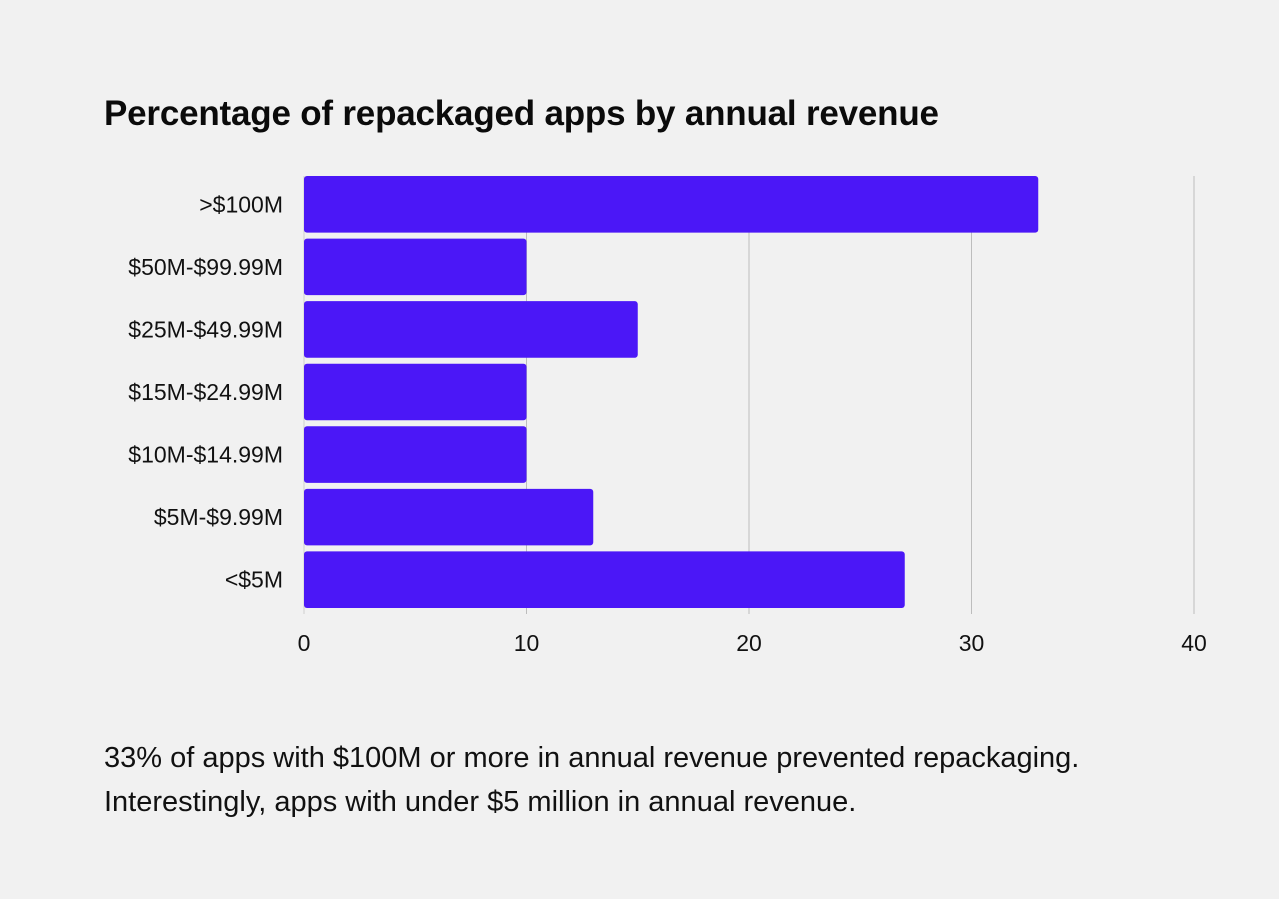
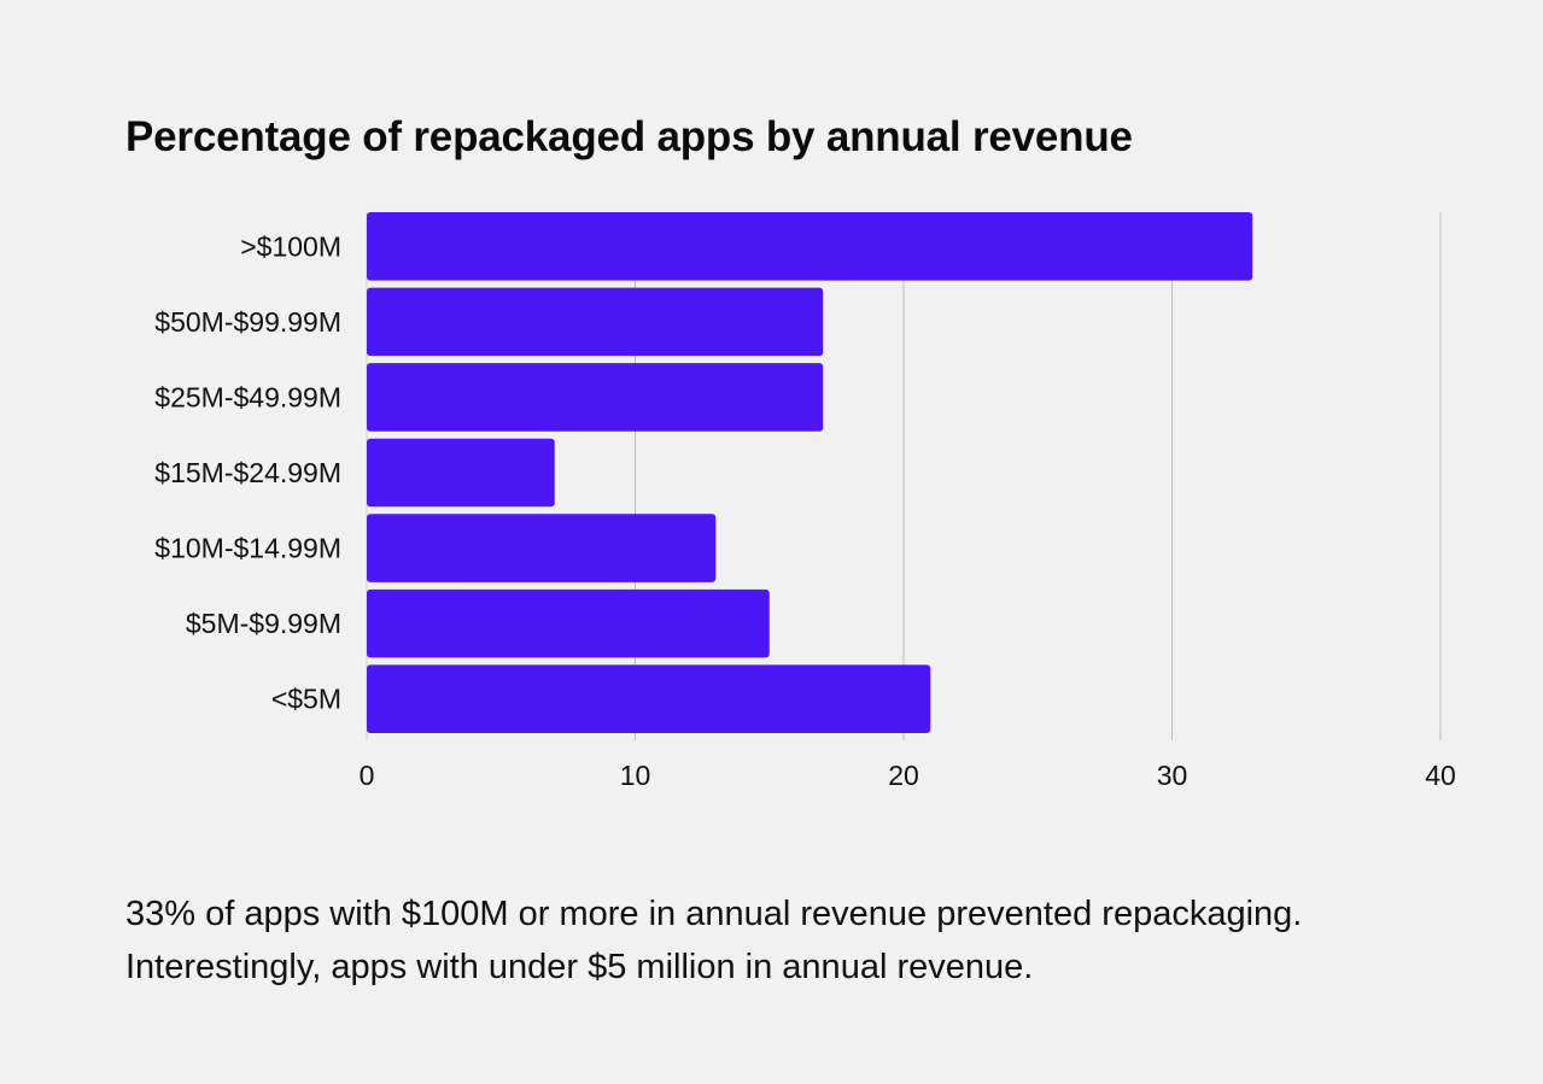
$50M-$99.99M: 10 -> 17
$25M-$49.99M: 15 -> 17
$15M-$24.99M: 10 -> 7
$10M-$14.99M: 10 -> 13
$5M-$9.99M: 13 -> 15
<$5M: 27 -> 21
